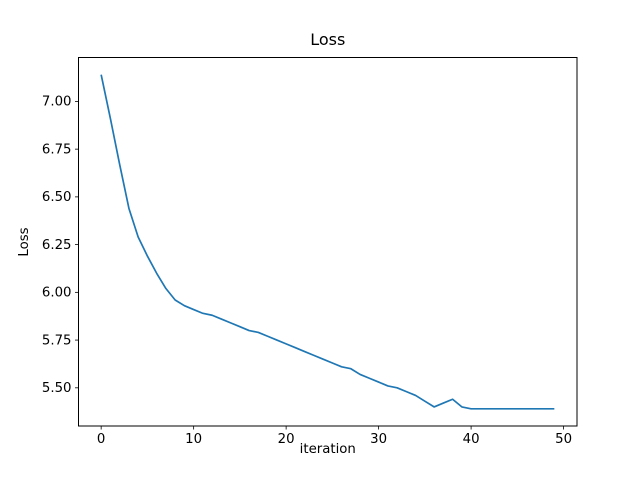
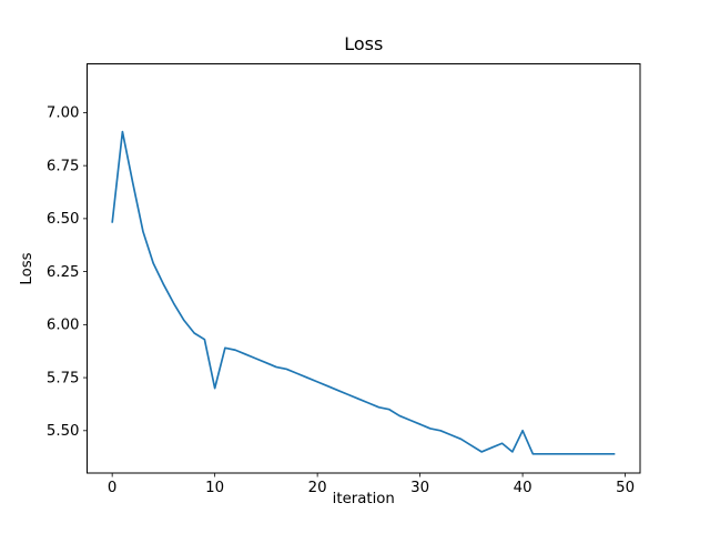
0: 7.14 -> 6.48
10: 5.91 -> 5.70
40: 5.39 -> 5.50
